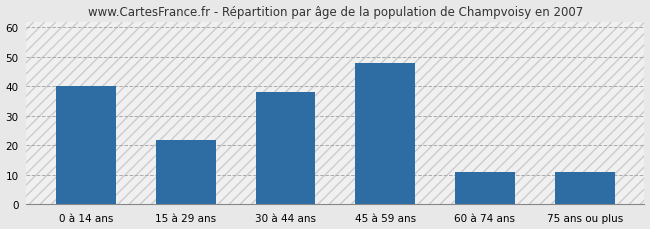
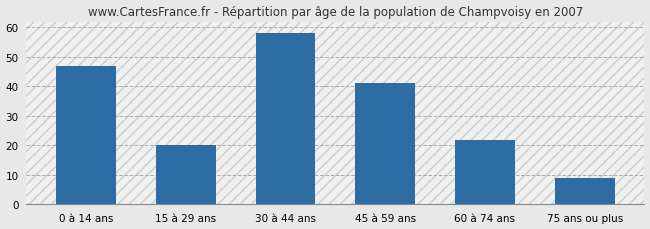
0 à 14 ans: 40 -> 47
15 à 29 ans: 22 -> 20
30 à 44 ans: 38 -> 58
45 à 59 ans: 48 -> 41
60 à 74 ans: 11 -> 22
75 ans ou plus: 11 -> 9
